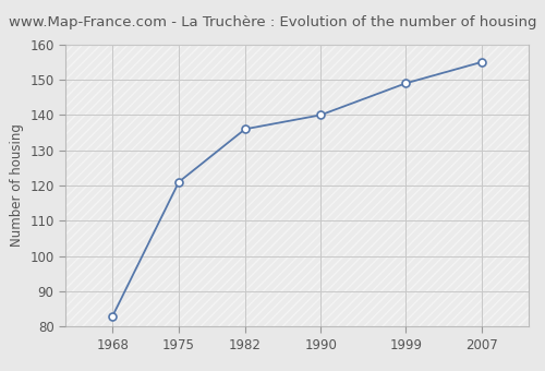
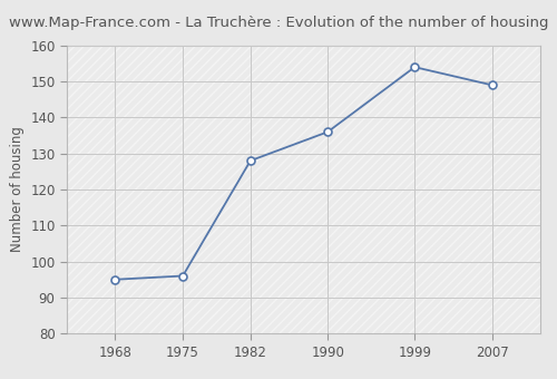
1968: 83 -> 95
1975: 121 -> 96
1982: 136 -> 128
1990: 140 -> 136
1999: 149 -> 154
2007: 155 -> 149
